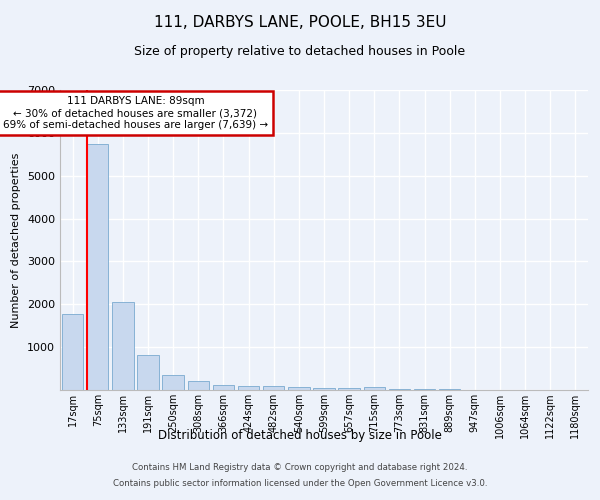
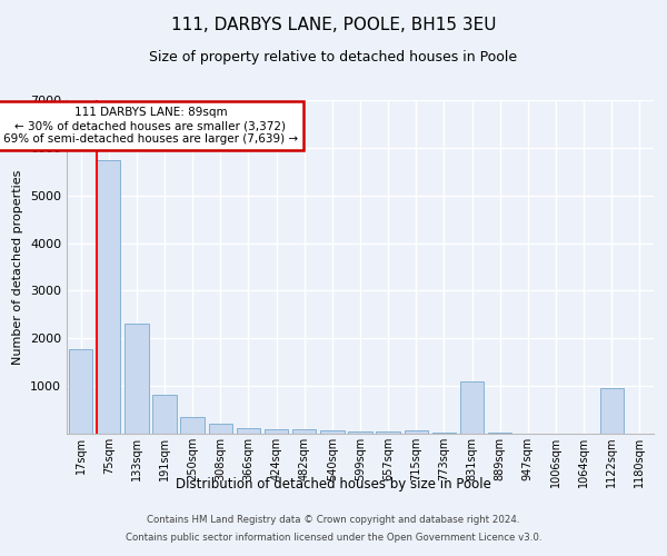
133sqm: 2060 -> 2300
831sqm: 20 -> 1100
1122sqm: 0 -> 950
